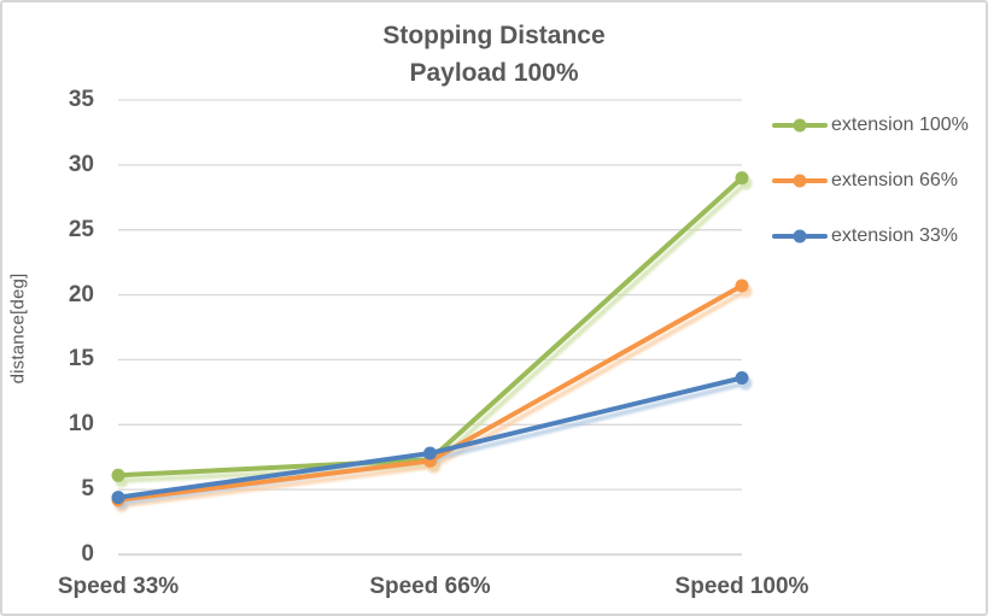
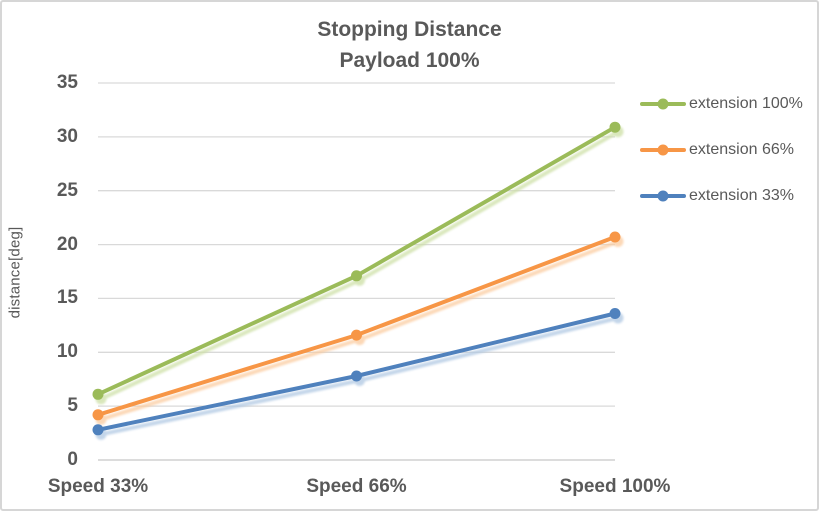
extension 33%/Speed 33%: 4.4 -> 2.8
extension 100%/Speed 66%: 7.3 -> 17.1
extension 66%/Speed 66%: 7.2 -> 11.6
extension 100%/Speed 100%: 29.0 -> 30.9
